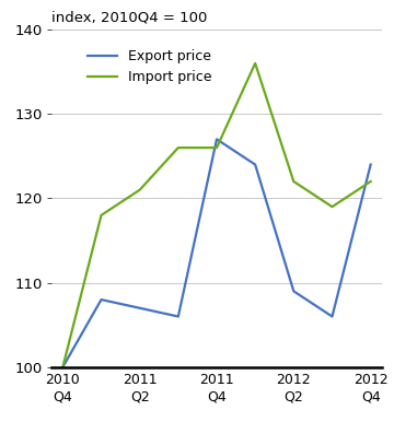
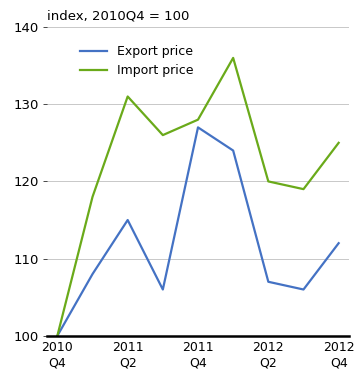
Export price/2011 Q2: 107 -> 115
Import price/2011 Q2: 121 -> 131
Import price/2011 Q4: 126 -> 128
Export price/2012 Q2: 109 -> 107
Import price/2012 Q2: 122 -> 120
Export price/2012 Q4: 124 -> 112
Import price/2012 Q4: 122 -> 125
